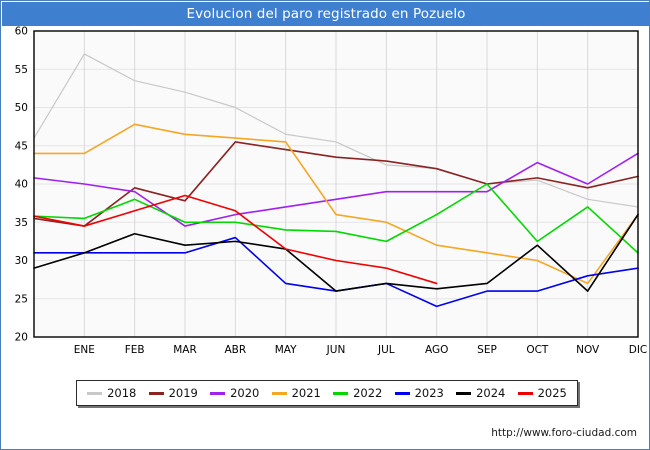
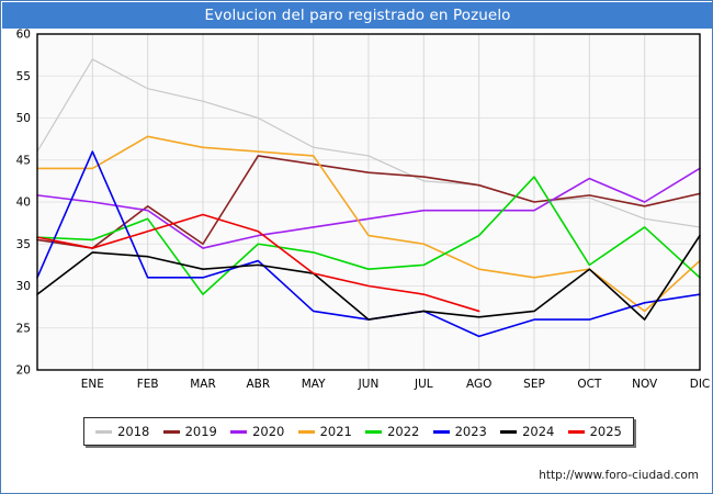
2023/ENE: 31 -> 46
2024/ENE: 31 -> 34
2019/MAR: 38 -> 35
2022/MAR: 35 -> 29
2022/JUN: 34 -> 32
2022/SEP: 40 -> 43
2021/OCT: 30 -> 32
2021/DIC: 36 -> 33
